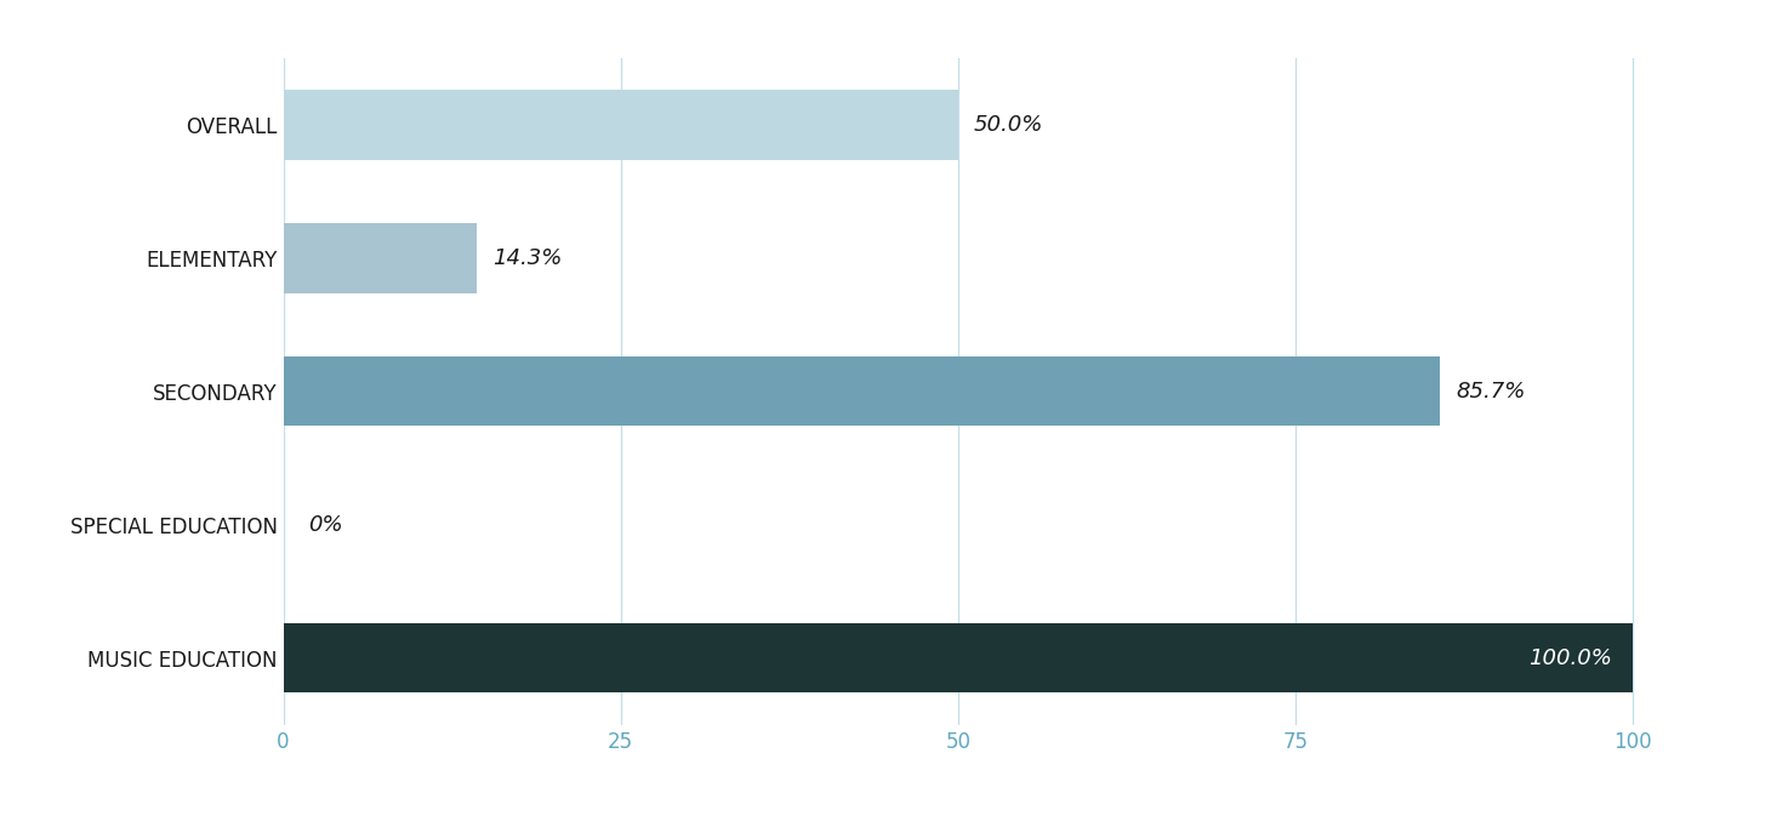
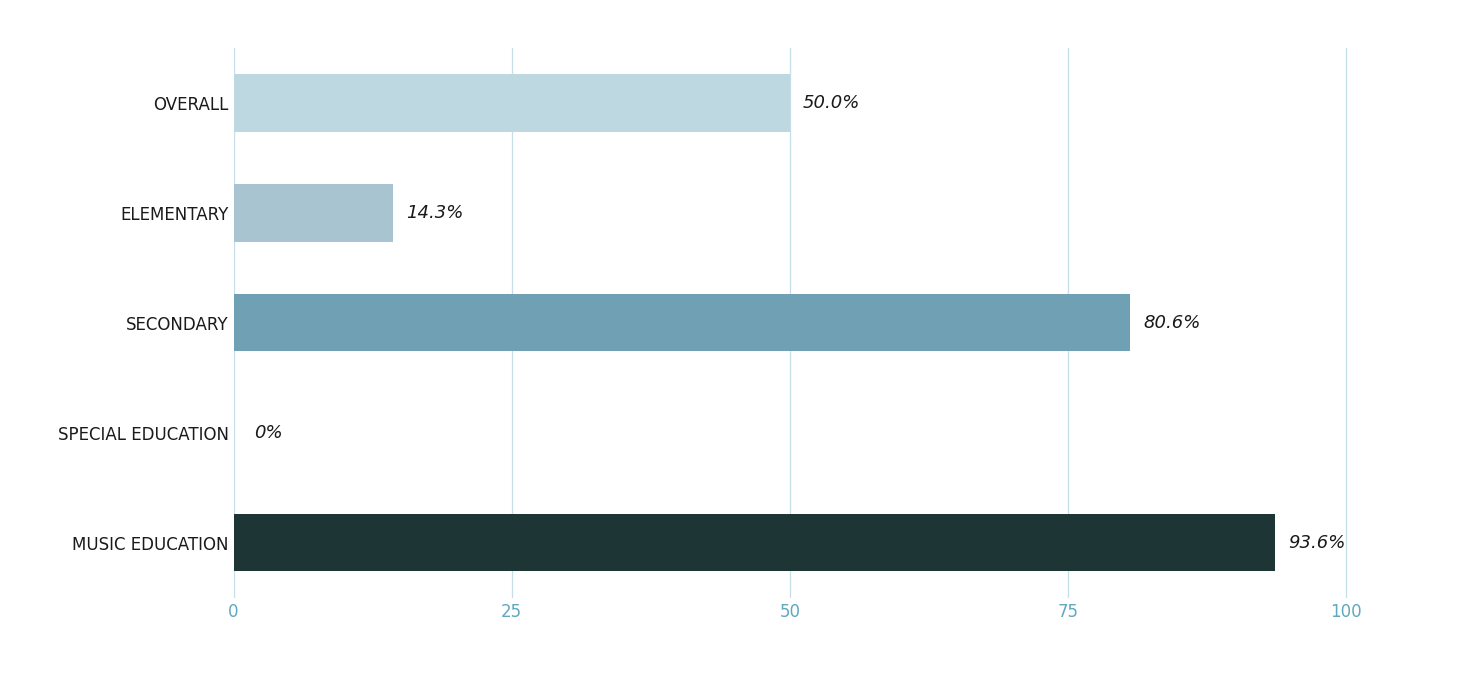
SECONDARY: 85.7% -> 80.6%
MUSIC EDUCATION: 100.0% -> 93.6%
